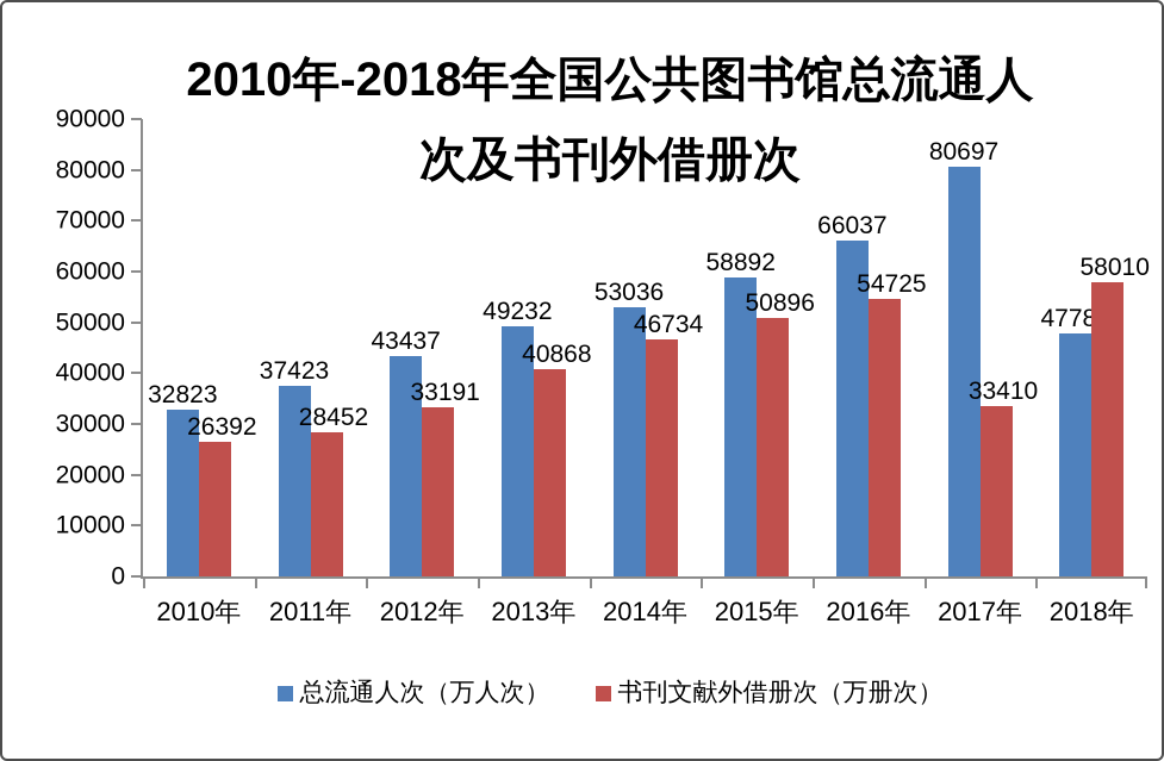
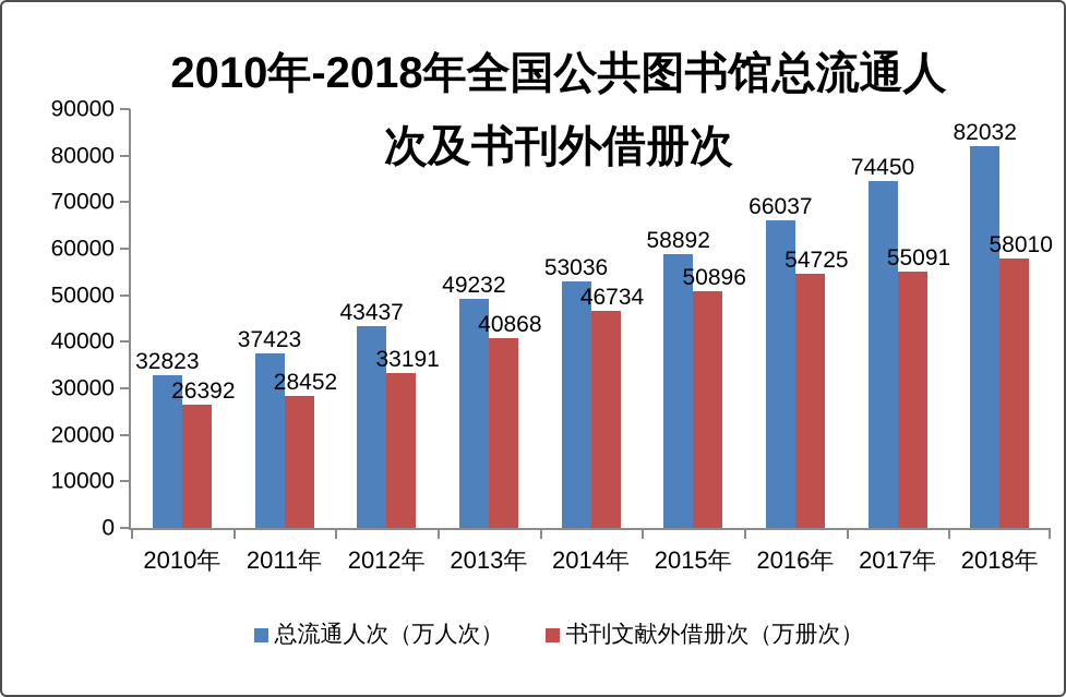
总流通人次（万人次）/2017年: 80697 -> 74450
书刊文献外借册次（万册次）/2017年: 33410 -> 55091
总流通人次（万人次）/2018年: 47783 -> 82032
